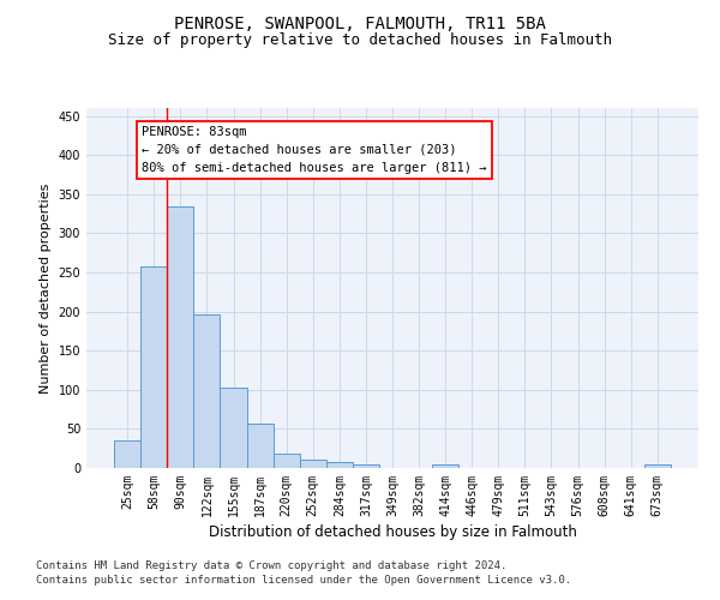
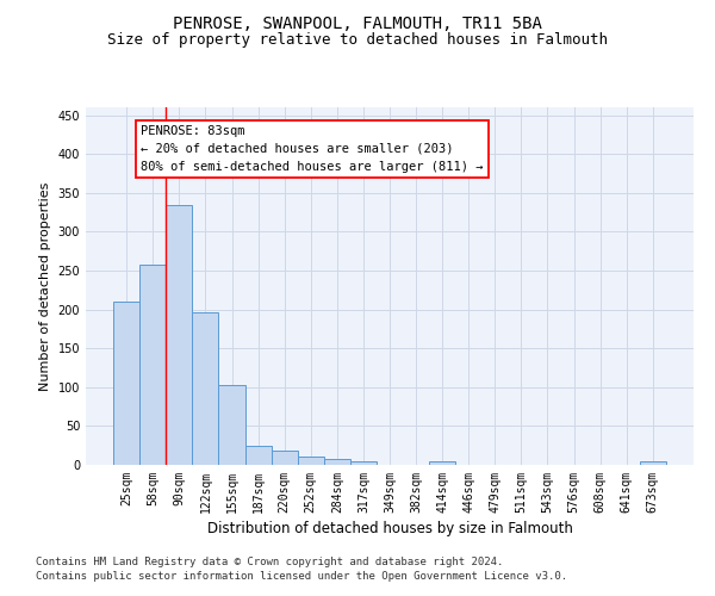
25sqm: 35 -> 210
187sqm: 57 -> 24
